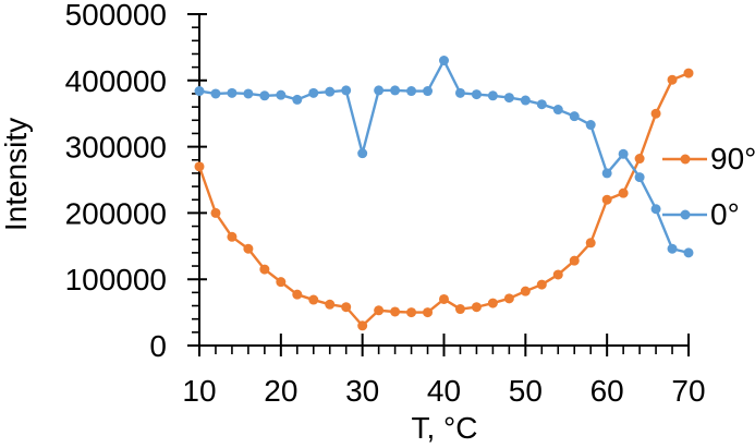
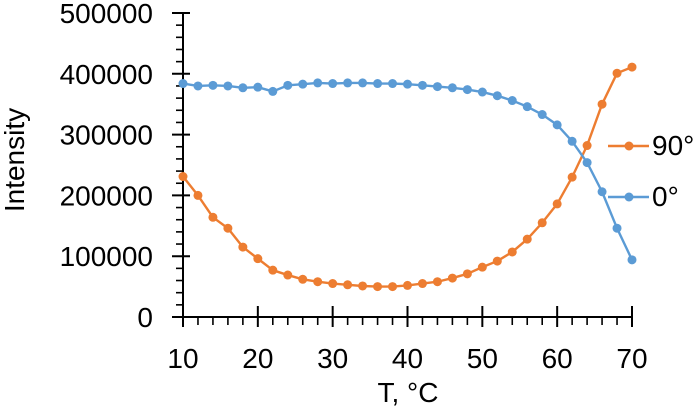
90°/10: 270000 -> 230000
90°/30: 30000 -> 60000
0°/30: 290000 -> 380000
90°/40: 70000 -> 50000
0°/40: 430000 -> 380000
90°/60: 220000 -> 190000
0°/60: 260000 -> 320000
0°/70: 140000 -> 90000
